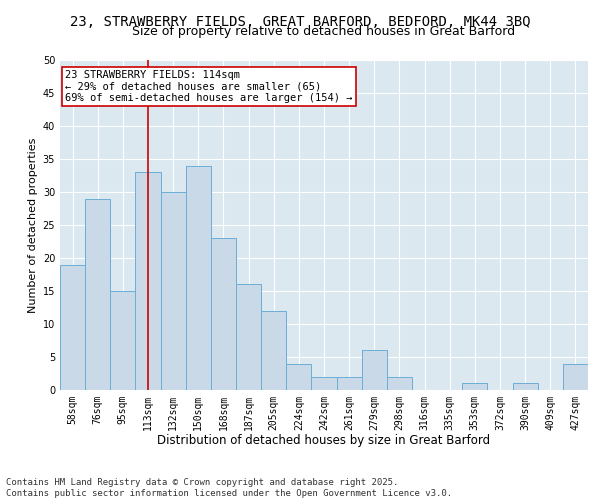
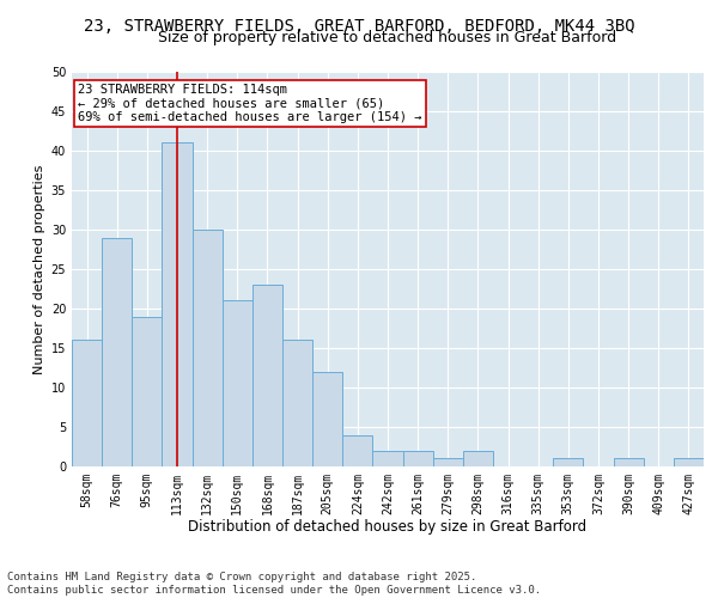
58sqm: 19 -> 16
95sqm: 15 -> 19
113sqm: 33 -> 41
150sqm: 34 -> 21
279sqm: 6 -> 1
427sqm: 4 -> 1
